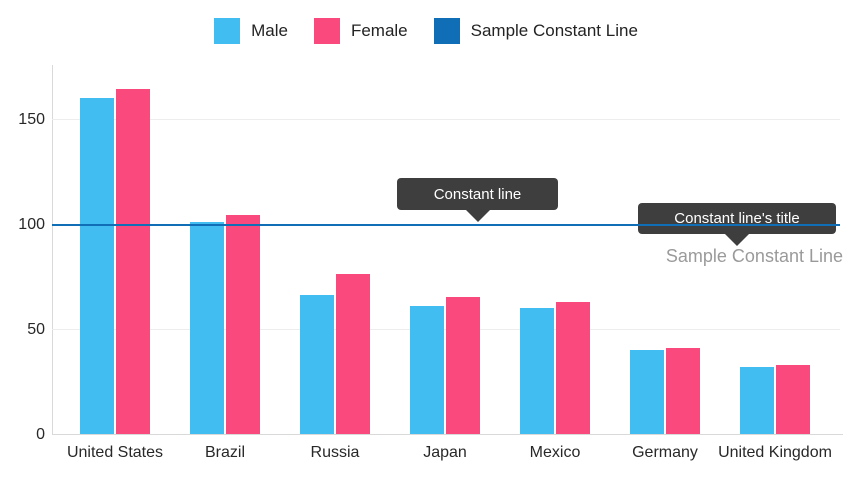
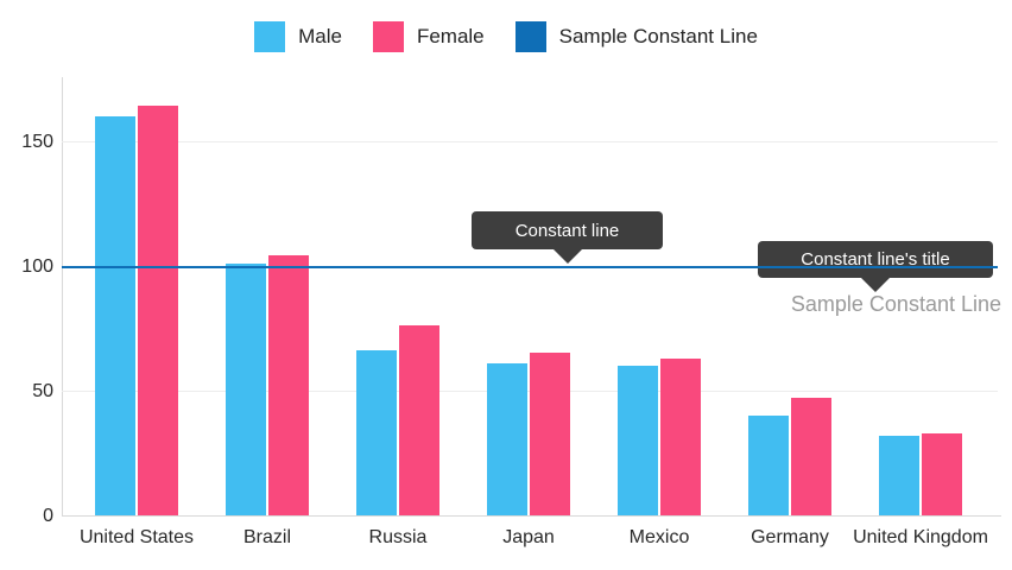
Female/Germany: 41 -> 47
